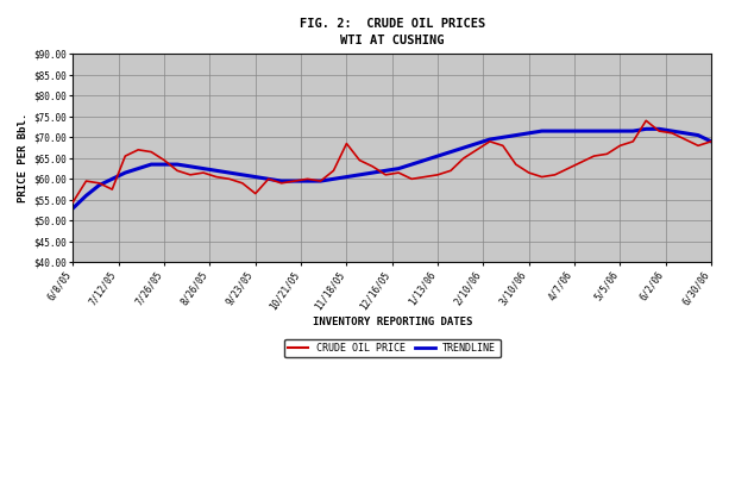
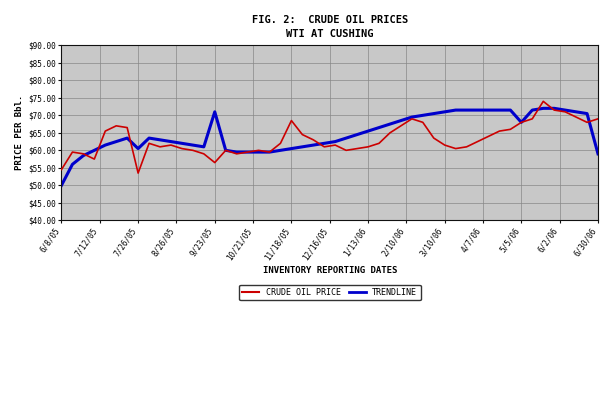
TRENDLINE/6/8/05: $53.0 -> $50.0
CRUDE OIL PRICE/7/26/05: $64.5 -> $53.5
TRENDLINE/7/26/05: $63.5 -> $60.5
TRENDLINE/9/23/05: $60.5 -> $71.0
TRENDLINE/5/5/06: $71.5 -> $68.0
TRENDLINE/6/30/06: $69.0 -> $59.0
